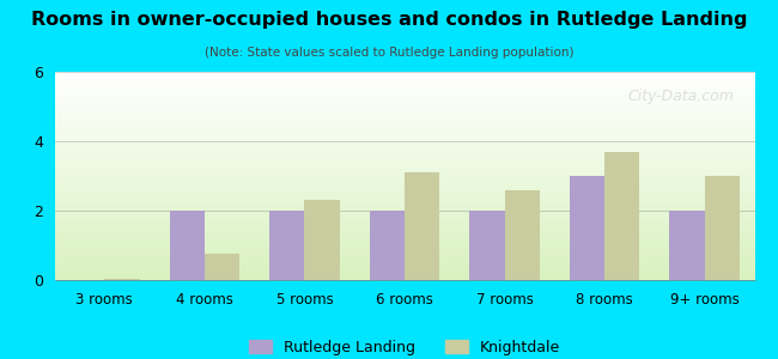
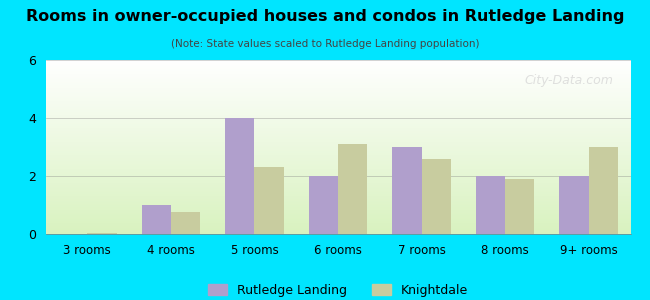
Rutledge Landing/4 rooms: 2 -> 1
Rutledge Landing/5 rooms: 2 -> 4
Rutledge Landing/7 rooms: 2 -> 3
Rutledge Landing/8 rooms: 3 -> 2
Knightdale/8 rooms: 3.70 -> 1.90
